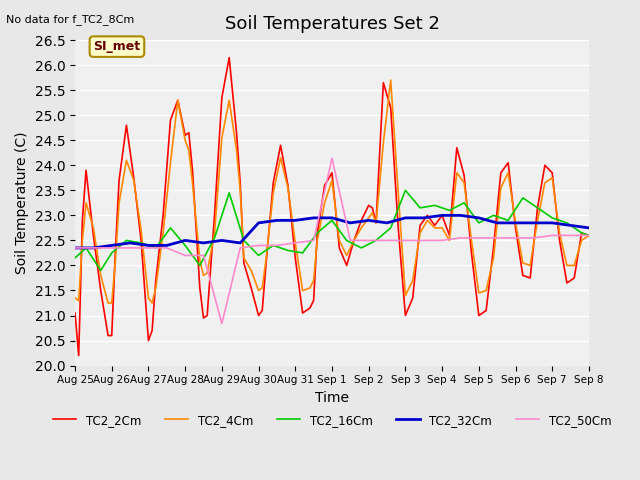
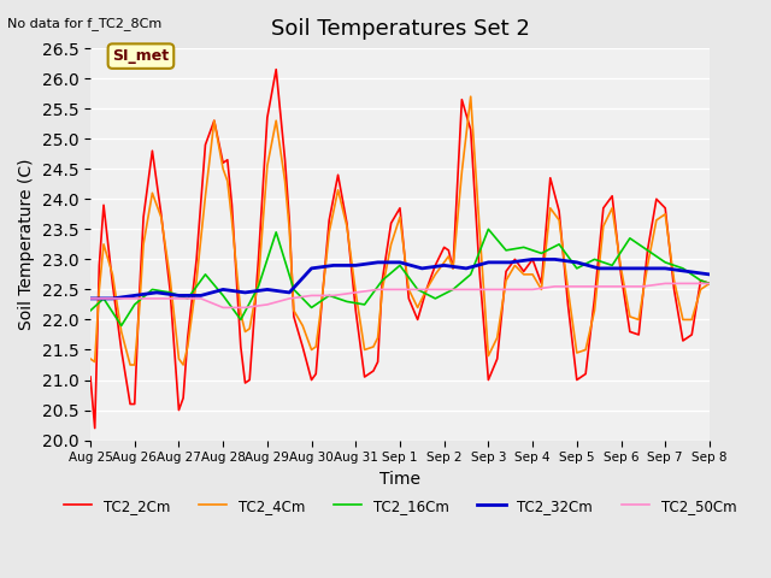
TC2_50Cm/Aug 29: 20.84 -> 22.25
TC2_50Cm/Sep 1: 24.14 -> 22.50
